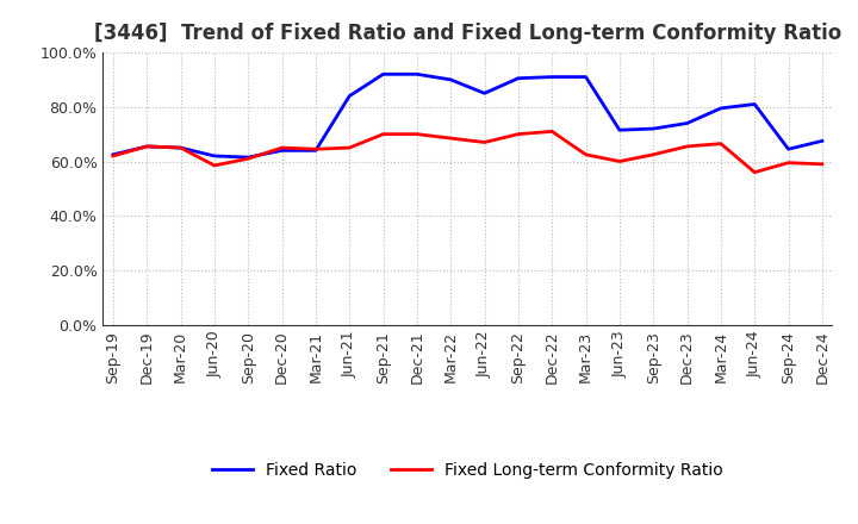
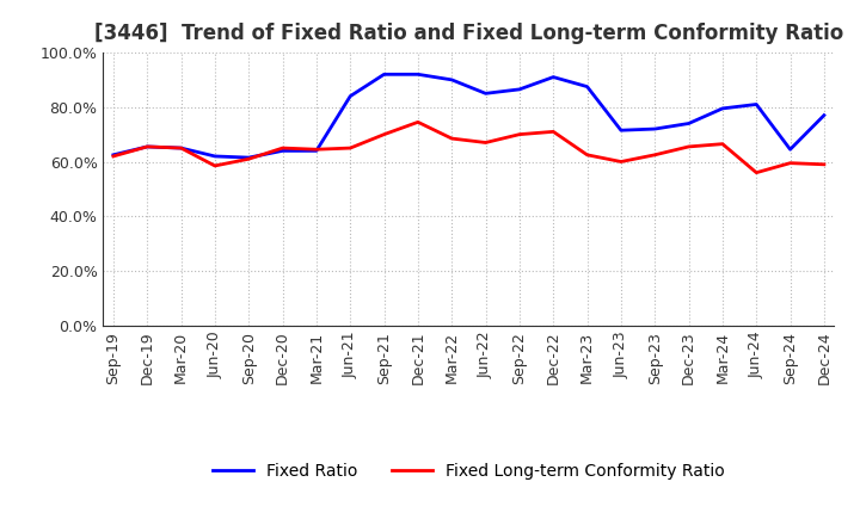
Fixed Long-term Conformity Ratio/Dec-21: 70.0% -> 74.5%
Fixed Ratio/Sep-22: 90.5% -> 86.5%
Fixed Ratio/Mar-23: 91.0% -> 87.5%
Fixed Ratio/Dec-24: 67.5% -> 77.0%
